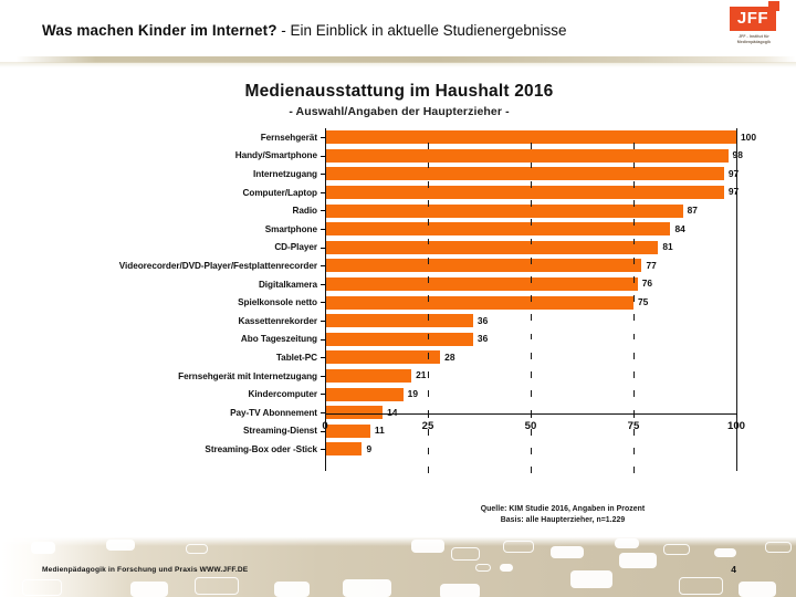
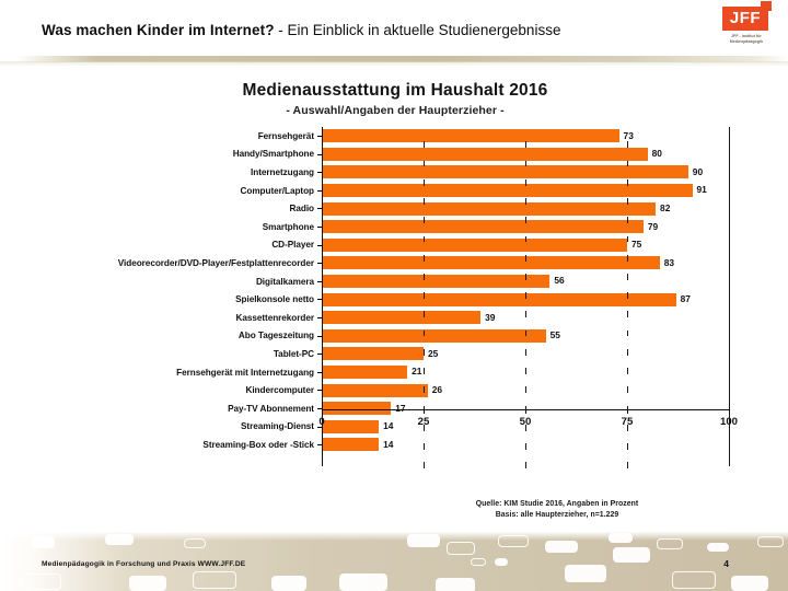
Fernsehgerät: 100 -> 73
Handy/Smartphone: 98 -> 80
Internetzugang: 97 -> 90
Computer/Laptop: 97 -> 91
Radio: 87 -> 82
Smartphone: 84 -> 79
CD-Player: 81 -> 75
Videorecorder/DVD-Player/Festplattenrecorder: 77 -> 83
Digitalkamera: 76 -> 56
Spielkonsole netto: 75 -> 87
Kassettenrekorder: 36 -> 39
Abo Tageszeitung: 36 -> 55
Tablet-PC: 28 -> 25
Kindercomputer: 19 -> 26
Pay-TV Abonnement: 14 -> 17
Streaming-Dienst: 11 -> 14
Streaming-Box oder -Stick: 9 -> 14
